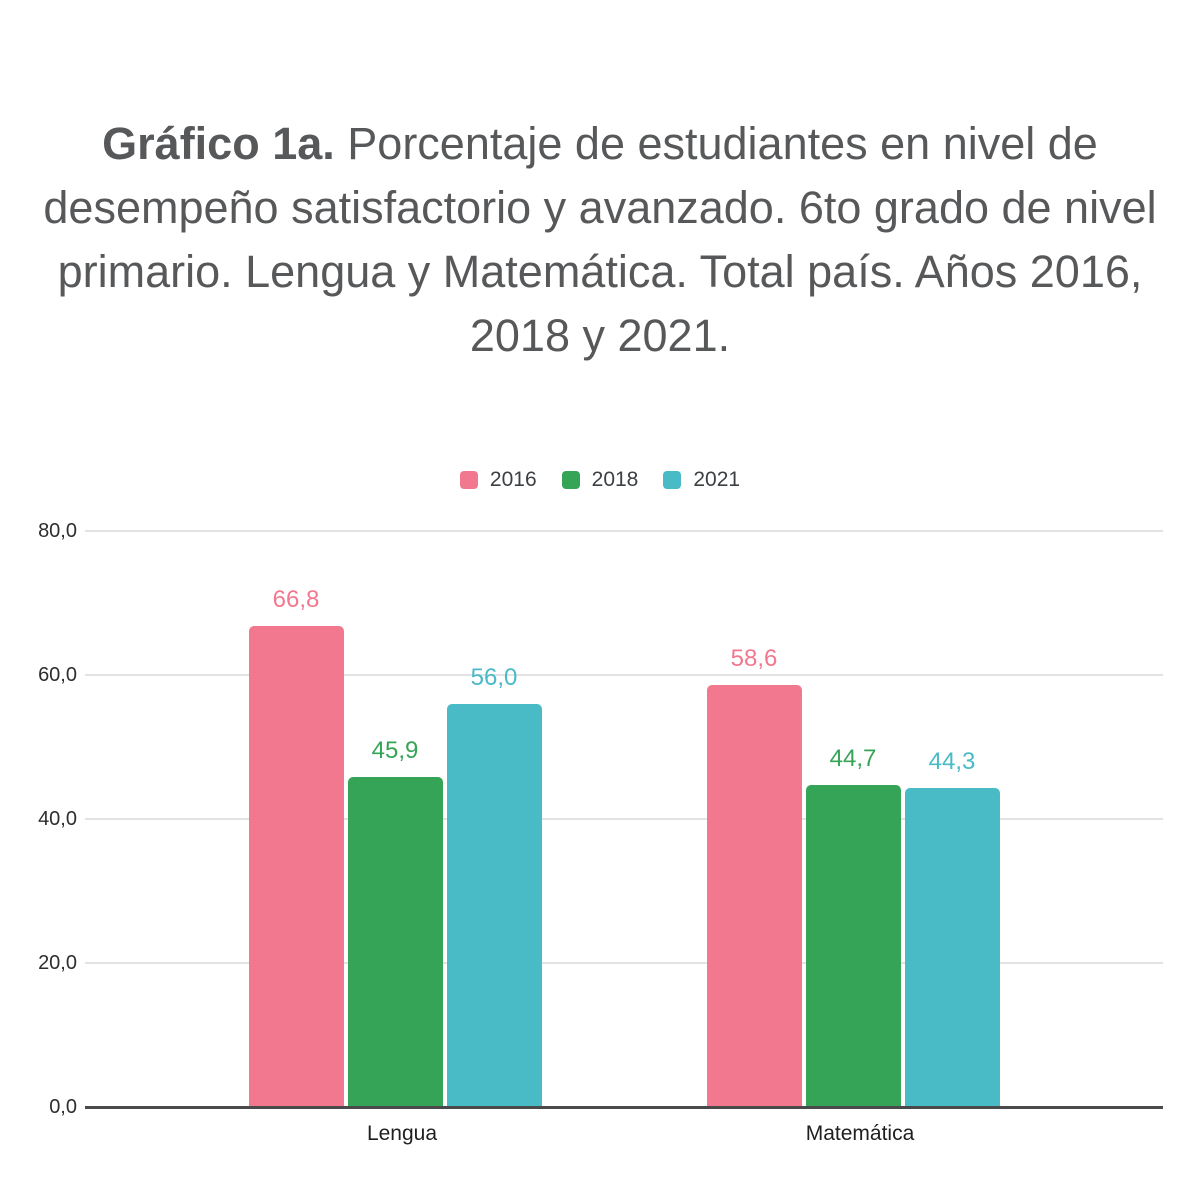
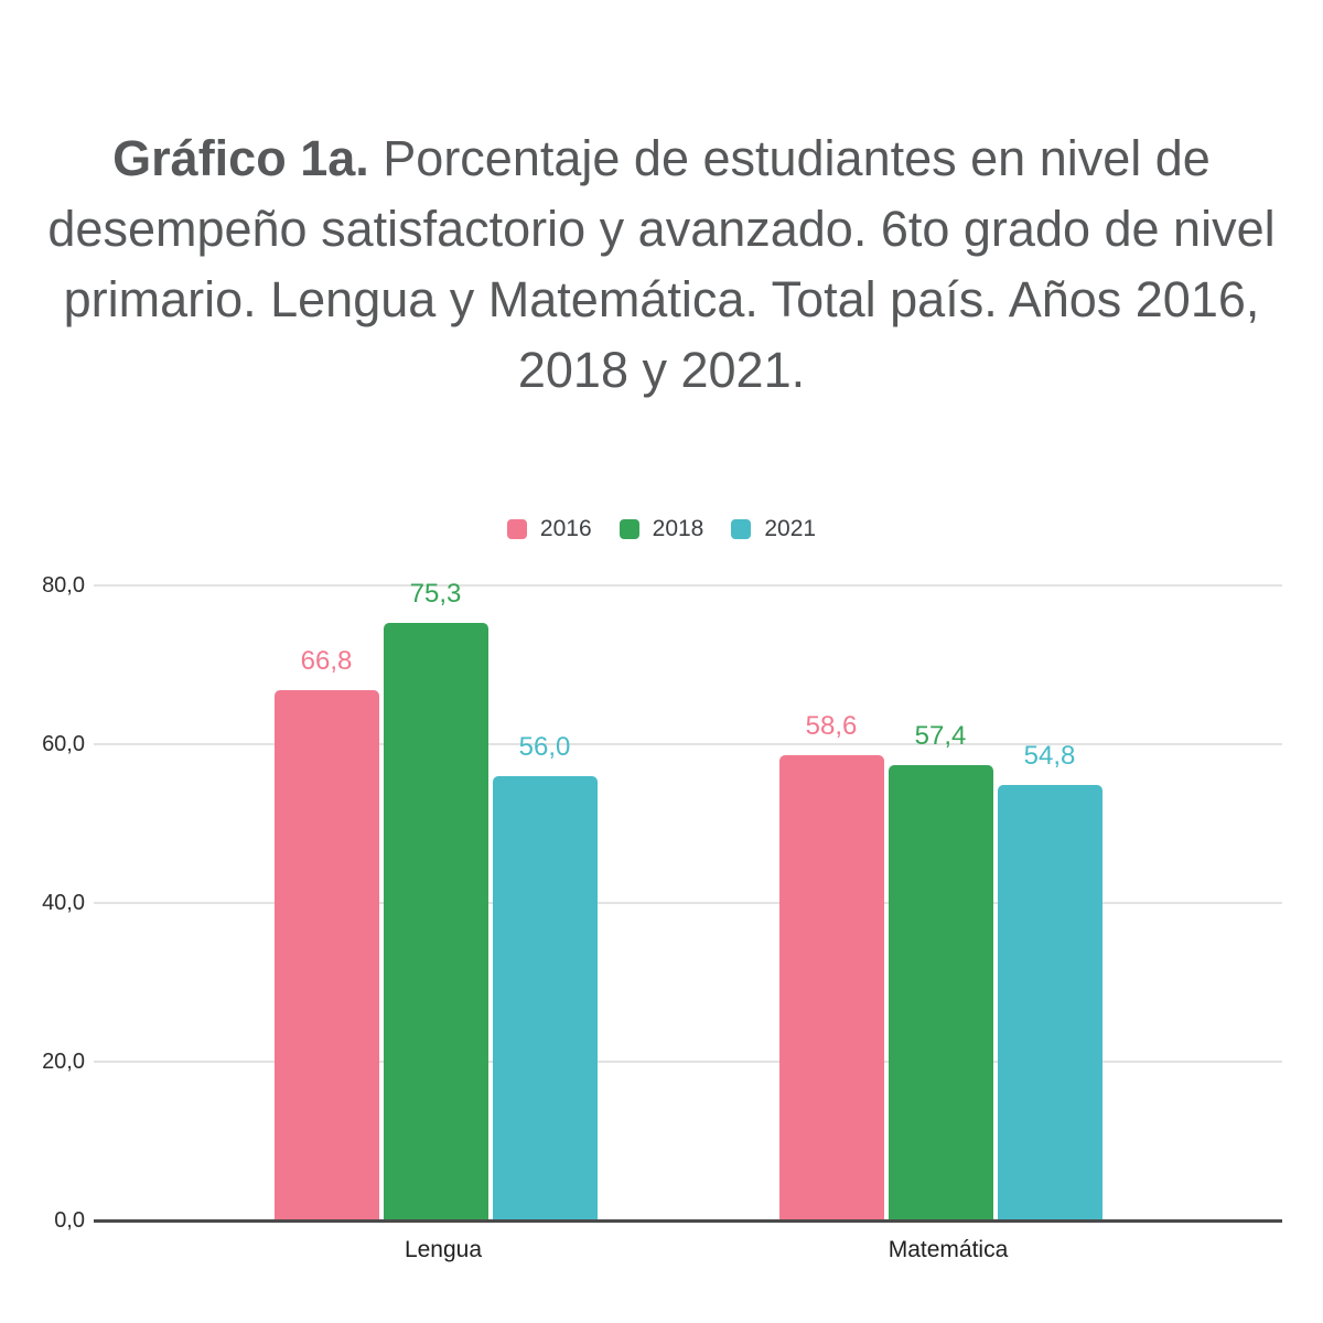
2018/Lengua: 45,9 -> 75,3
2018/Matemática: 44,7 -> 57,4
2021/Matemática: 44,3 -> 54,8
